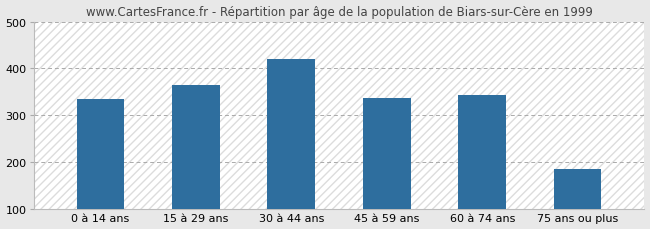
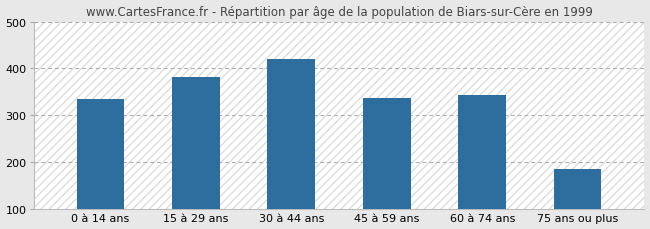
15 à 29 ans: 365 -> 381
